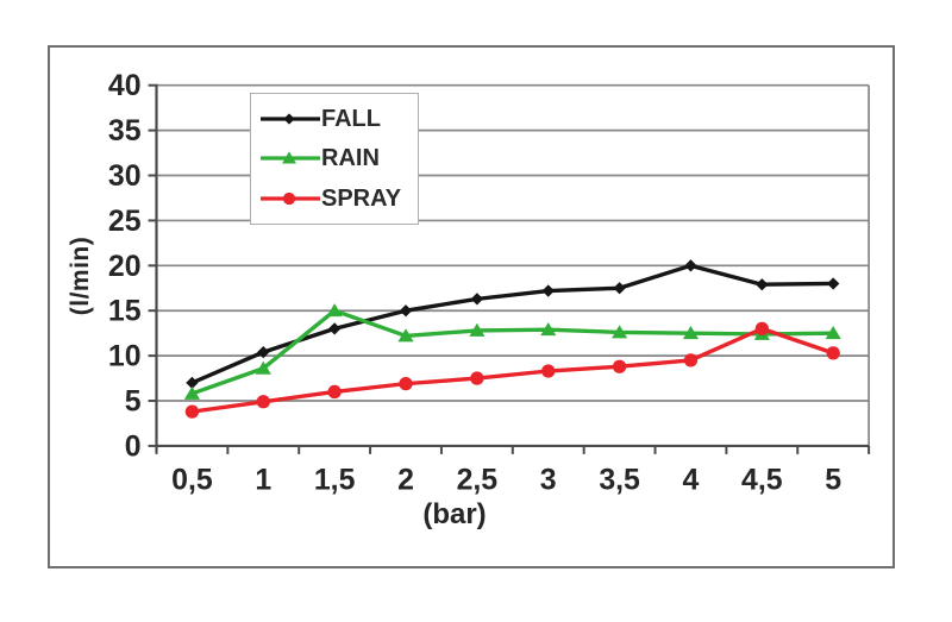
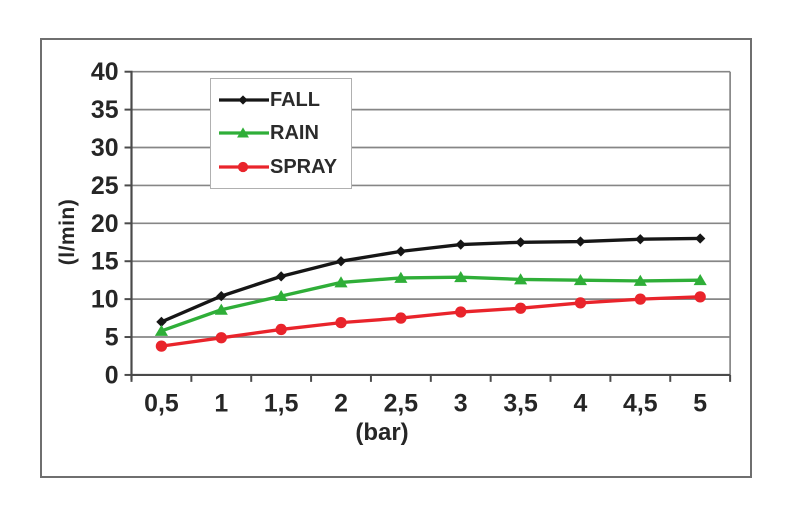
RAIN/1,5: 15 -> 10
FALL/4: 20 -> 18
SPRAY/4,5: 13 -> 10
